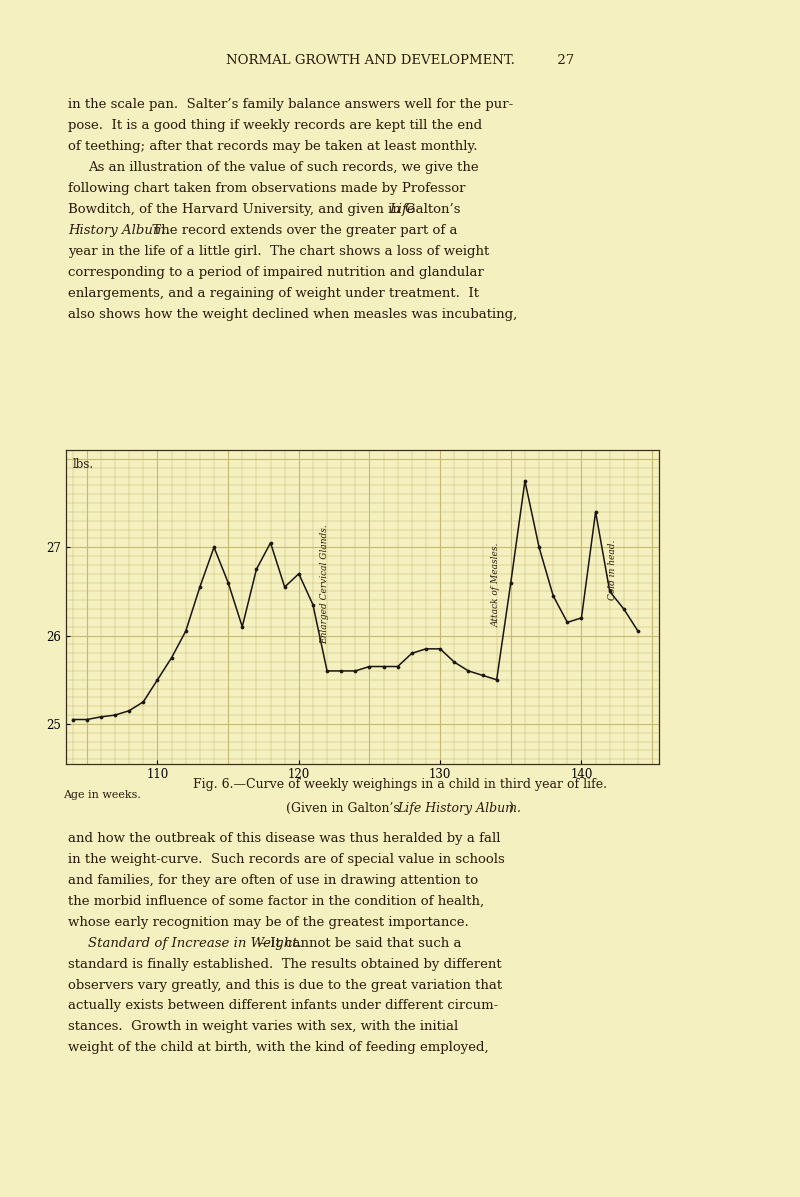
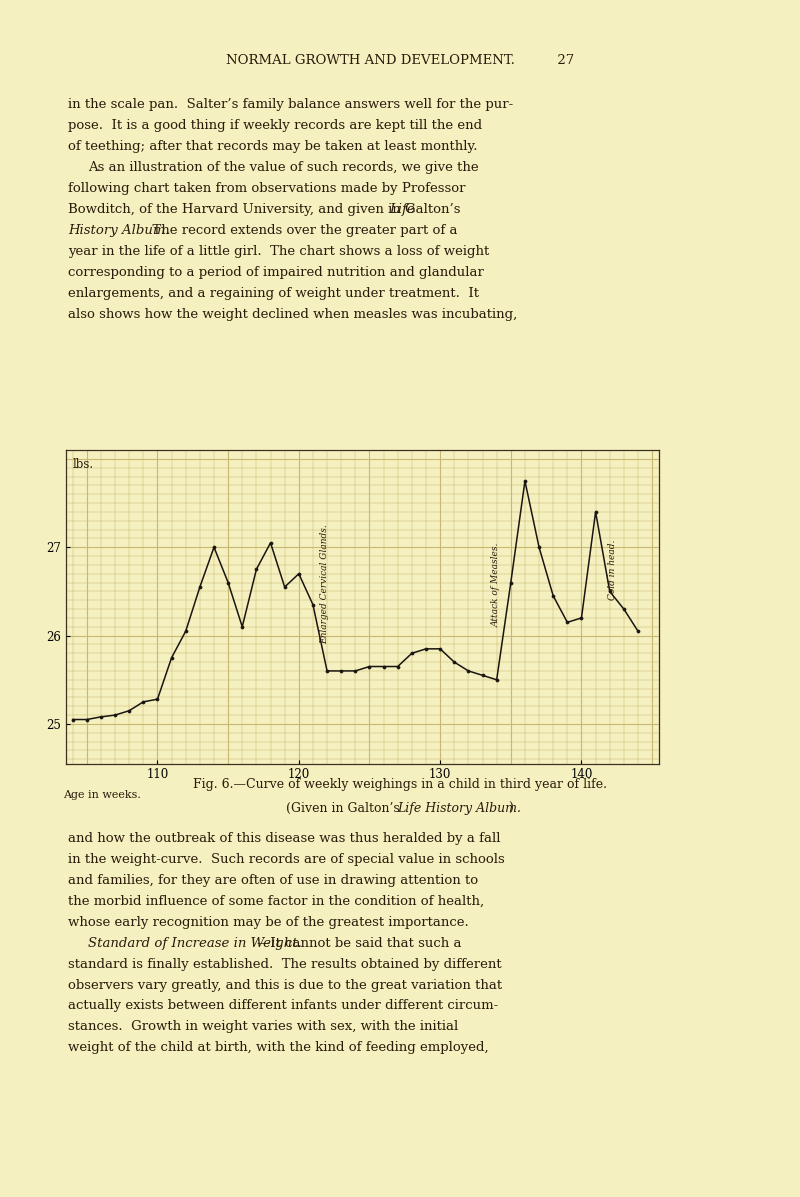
110: 25.50 -> 25.28
